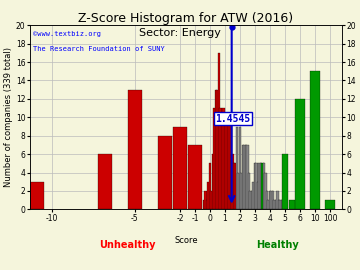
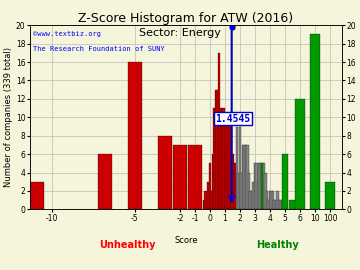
-5: 13 -> 16
-2: 9 -> 7
10: 15 -> 19
100: 1 -> 3
